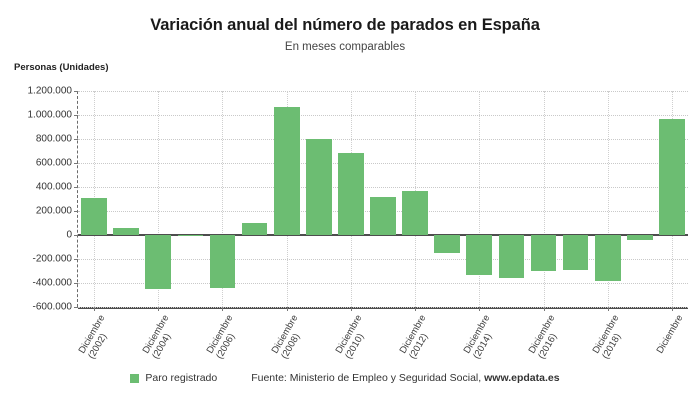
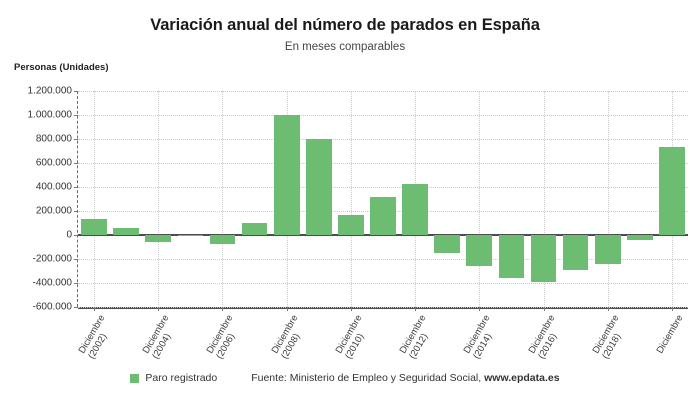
Diciembre (2002): 310000 -> 130000
Diciembre (2004): -450000 -> -60000
Diciembre (2006): -440000 -> -80000
Diciembre (2008): 1070000 -> 1000000
Diciembre (2010): 680000 -> 160000
Diciembre (2012): 370000 -> 420000
Diciembre (2014): -330000 -> -260000
Diciembre (2016): -300000 -> -390000
Diciembre (2018): -380000 -> -240000
Diciembre: 970000 -> 730000
